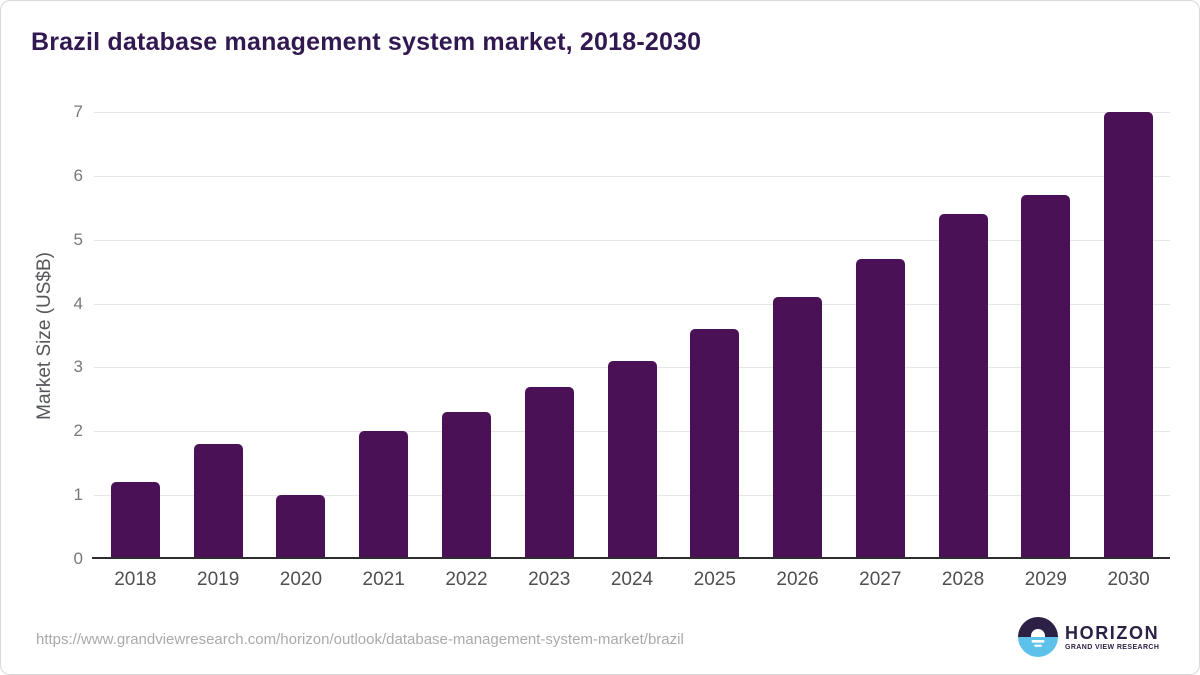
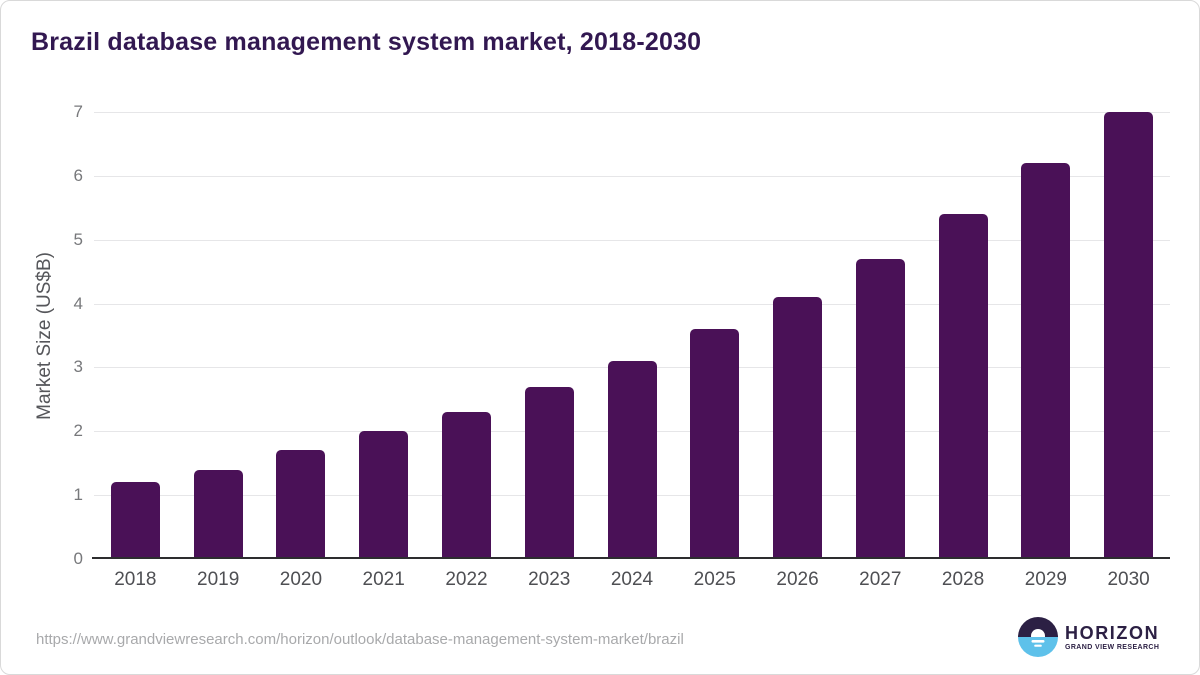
2019: 1.8 -> 1.4
2020: 1.0 -> 1.7
2029: 5.7 -> 6.2
